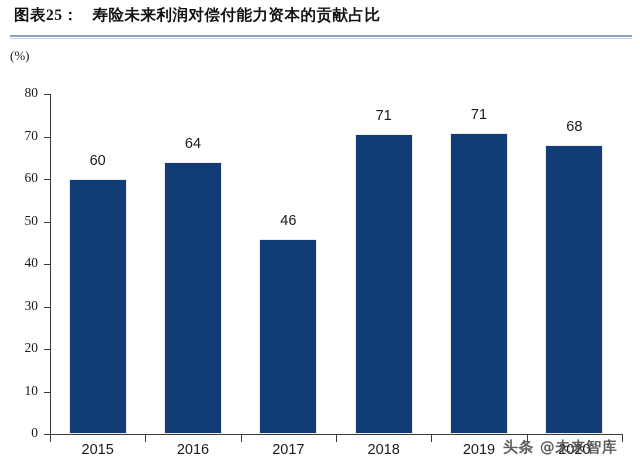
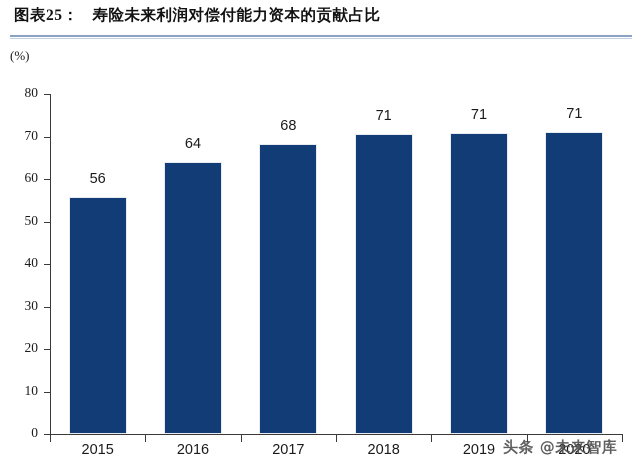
2015: 60 -> 56
2017: 46 -> 68
2020: 68 -> 71
